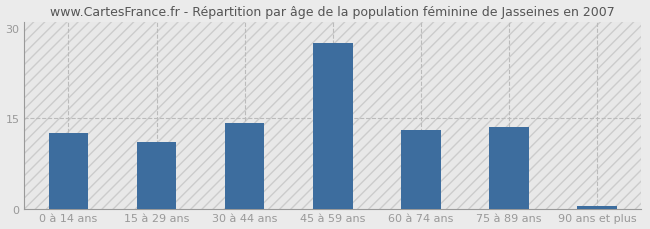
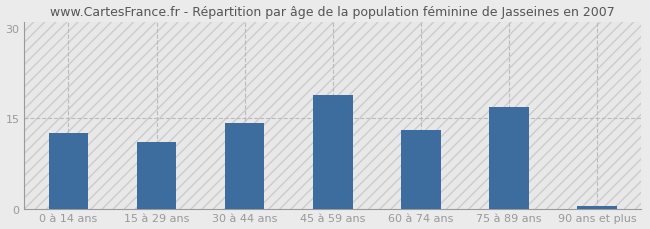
45 à 59 ans: 27.5 -> 18.8
75 à 89 ans: 13.5 -> 16.8
